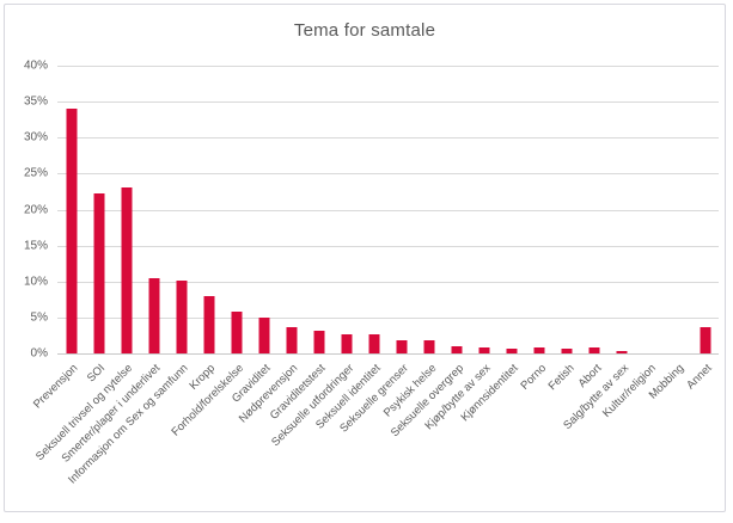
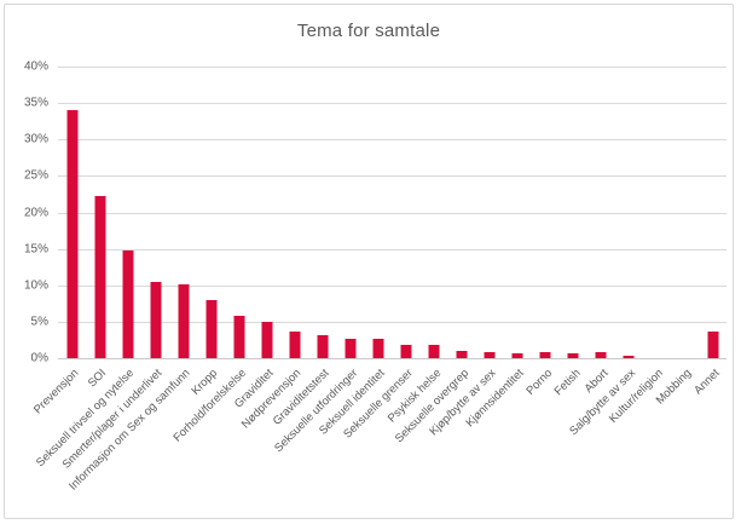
Seksuell trivsel og nytelse: 23% -> 15%
